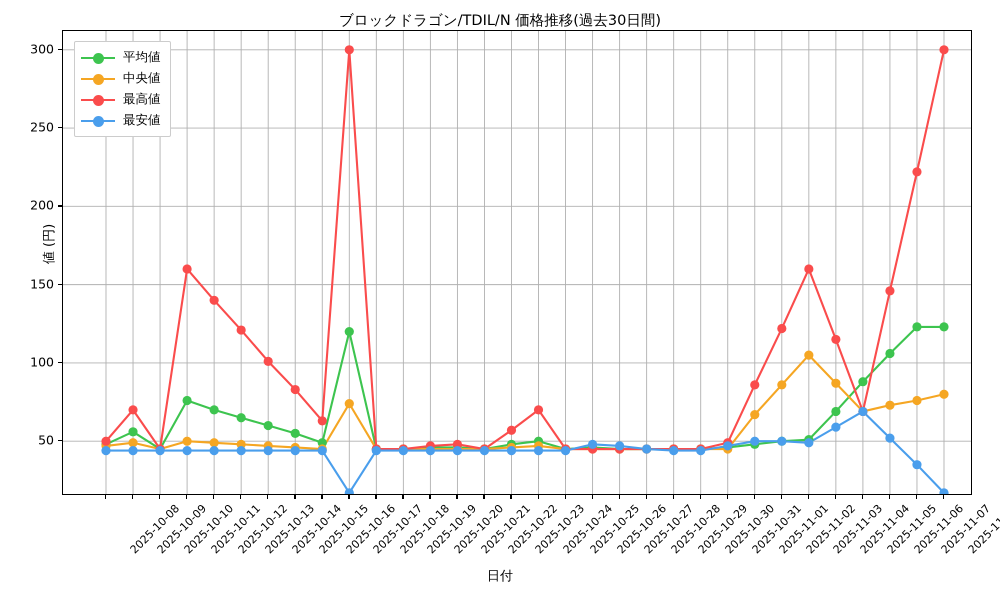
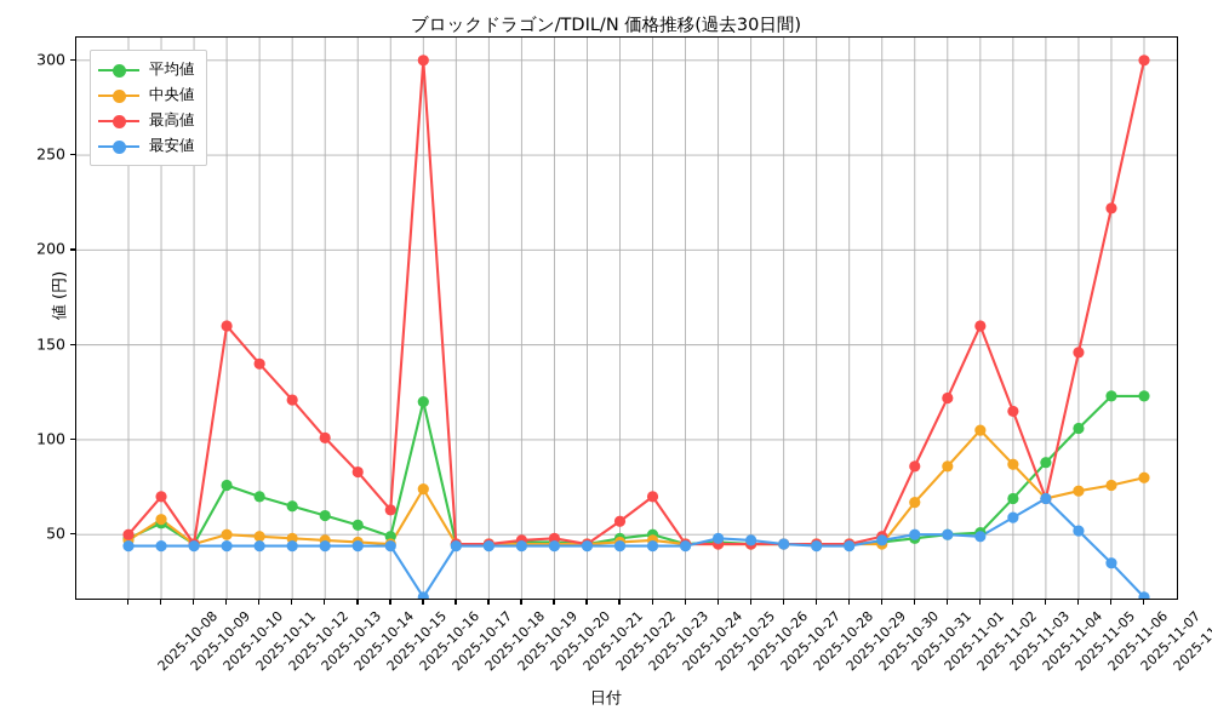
中央値/2025-10-09: 49 -> 58
